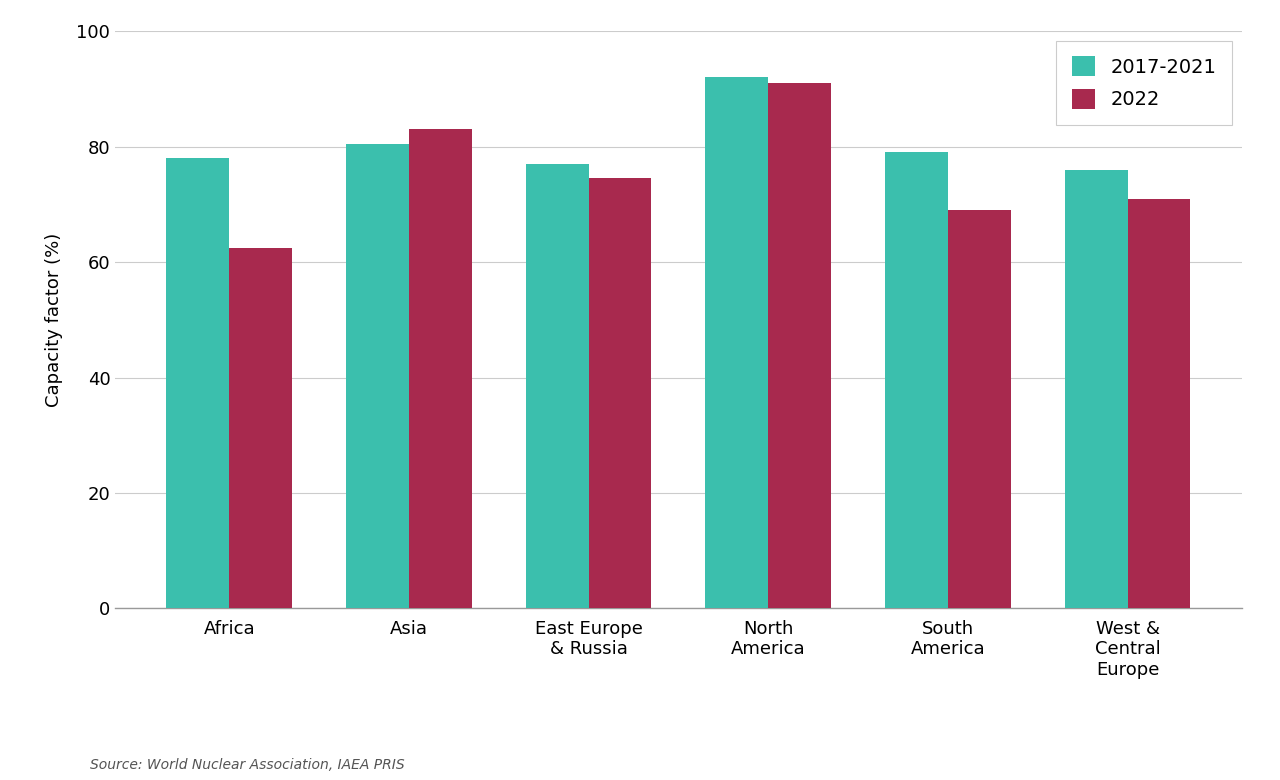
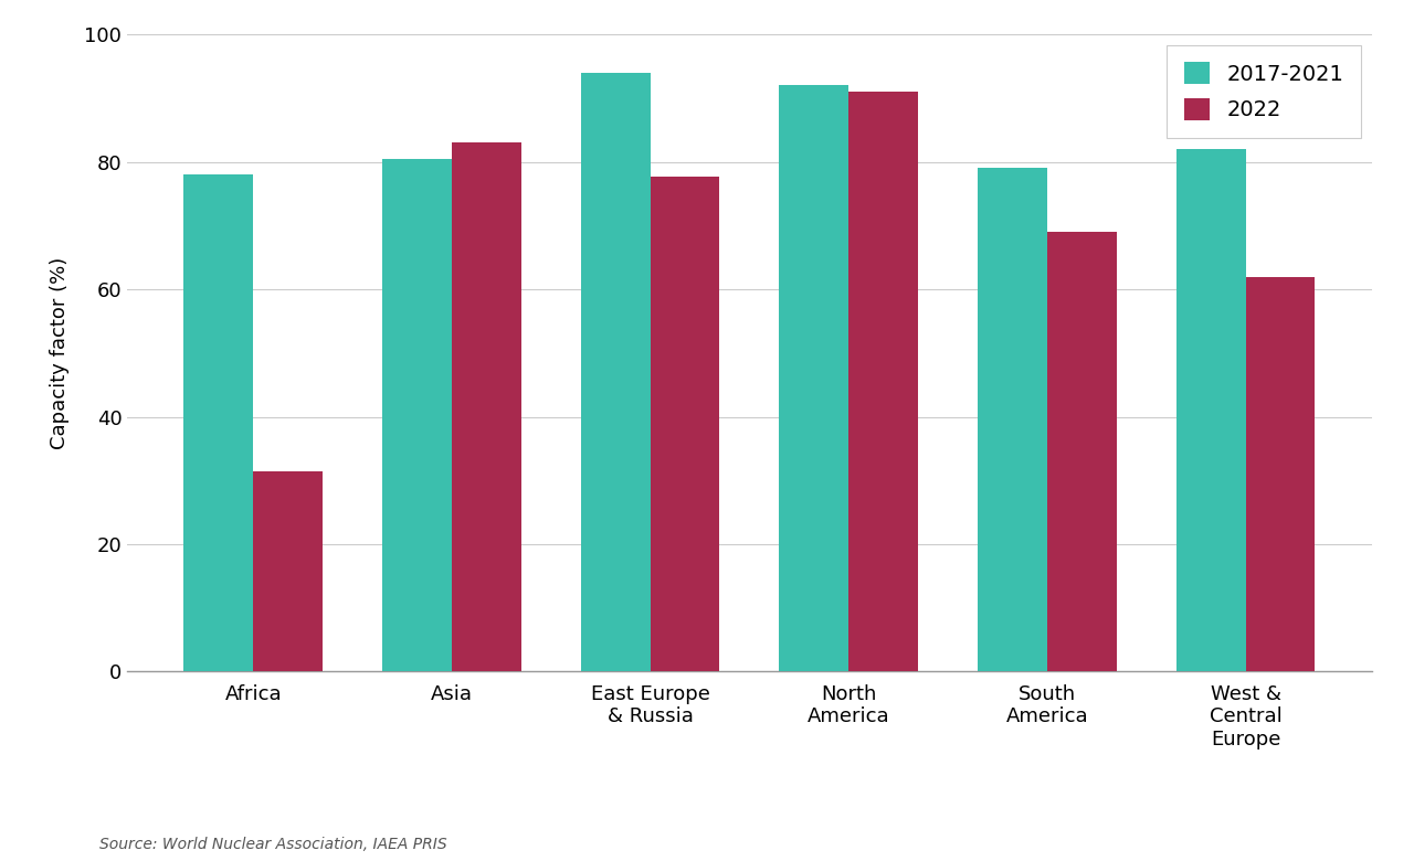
2022/Africa: 62.5 -> 31.4
2017-2021/East Europe & Russia: 77.0 -> 94.0
2022/East Europe & Russia: 74.5 -> 77.6
2017-2021/West & Central Europe: 76.0 -> 82.0
2022/West & Central Europe: 71.0 -> 62.0
